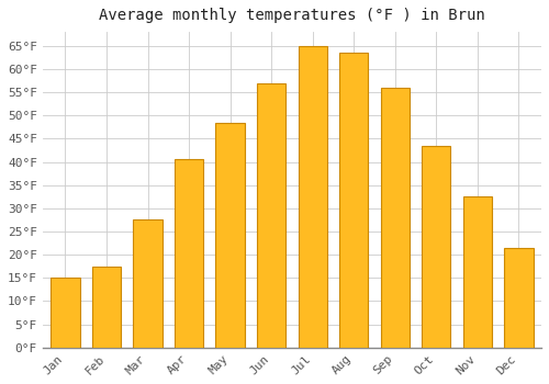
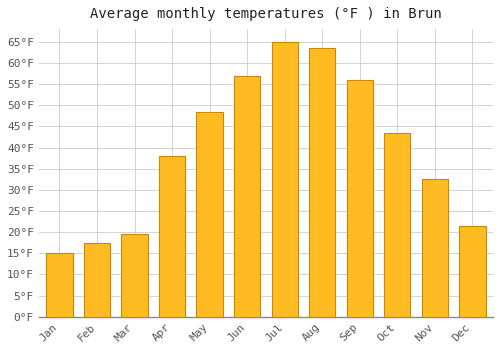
Mar: 27.5°F -> 19.5°F
Apr: 40.5°F -> 38.0°F
